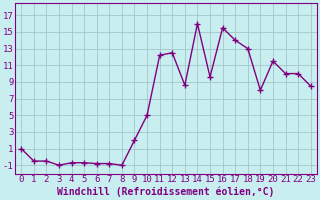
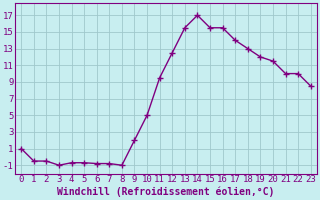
11: 12.2 -> 9.5
13: 8.6 -> 15.5
14: 16.0 -> 17.0
15: 9.6 -> 15.5
19: 8.0 -> 12.0
